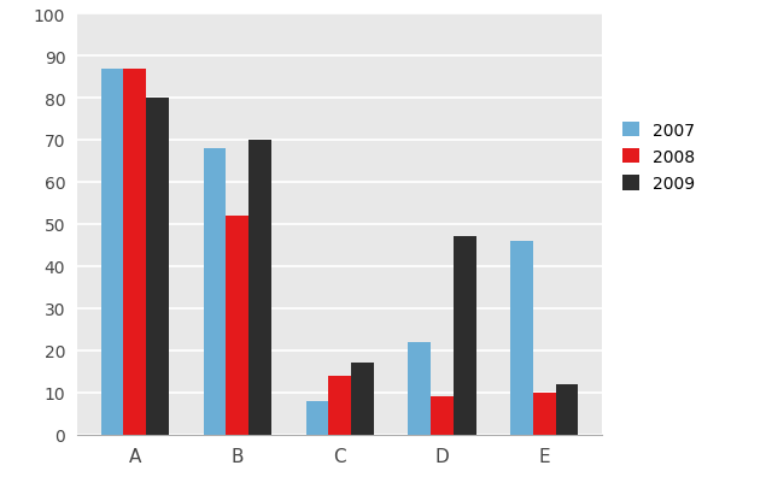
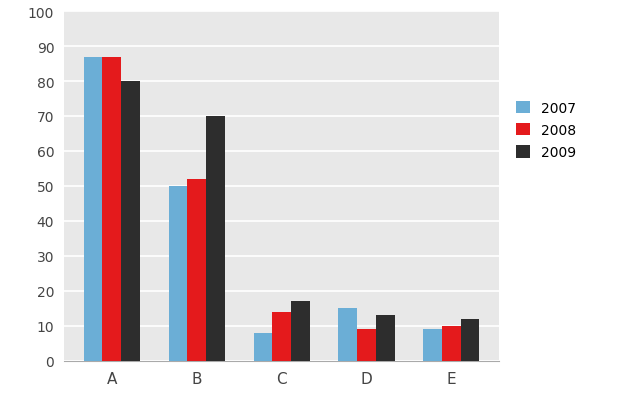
2007/B: 68 -> 50
2007/D: 22 -> 15
2009/D: 47 -> 13
2007/E: 46 -> 9
